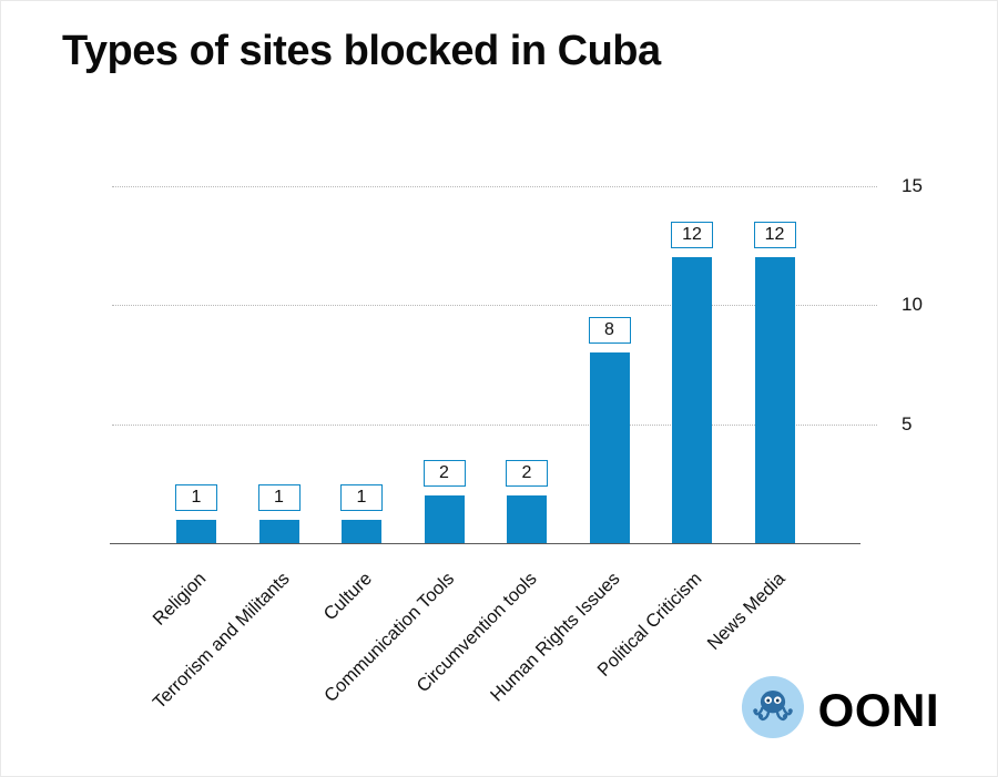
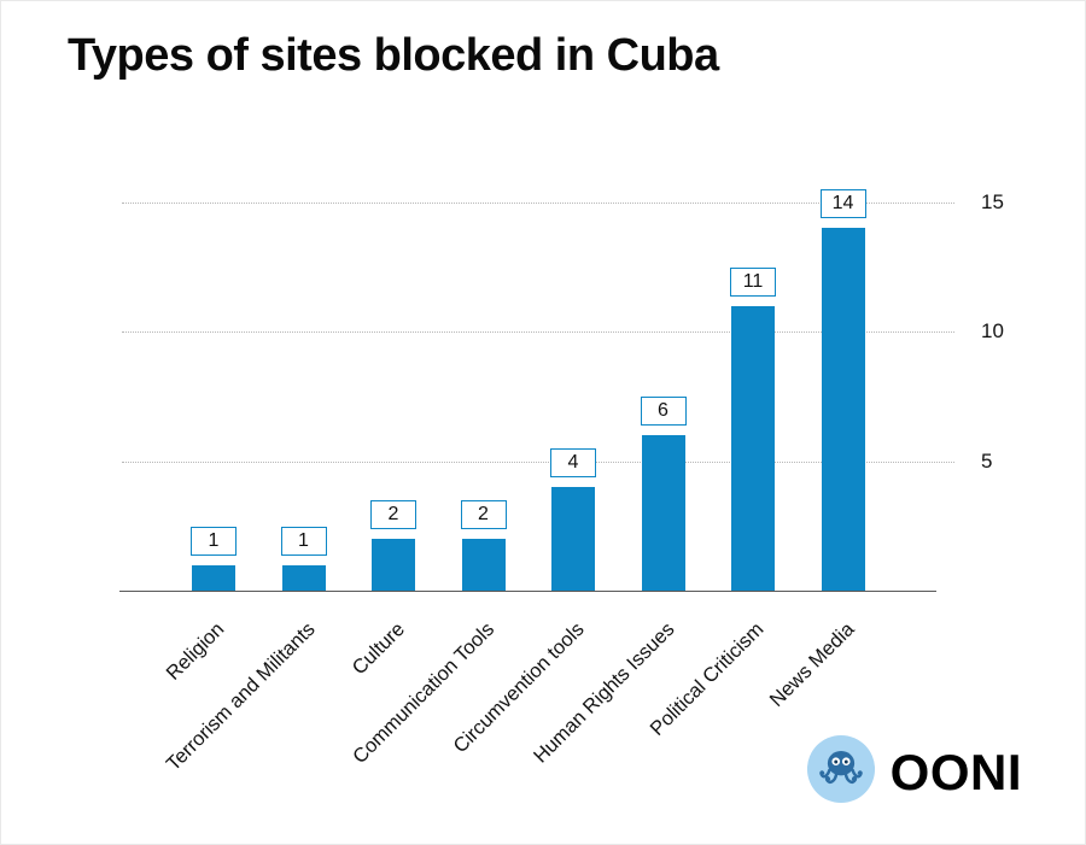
Culture: 1 -> 2
Circumvention tools: 2 -> 4
Human Rights Issues: 8 -> 6
Political Criticism: 12 -> 11
News Media: 12 -> 14
